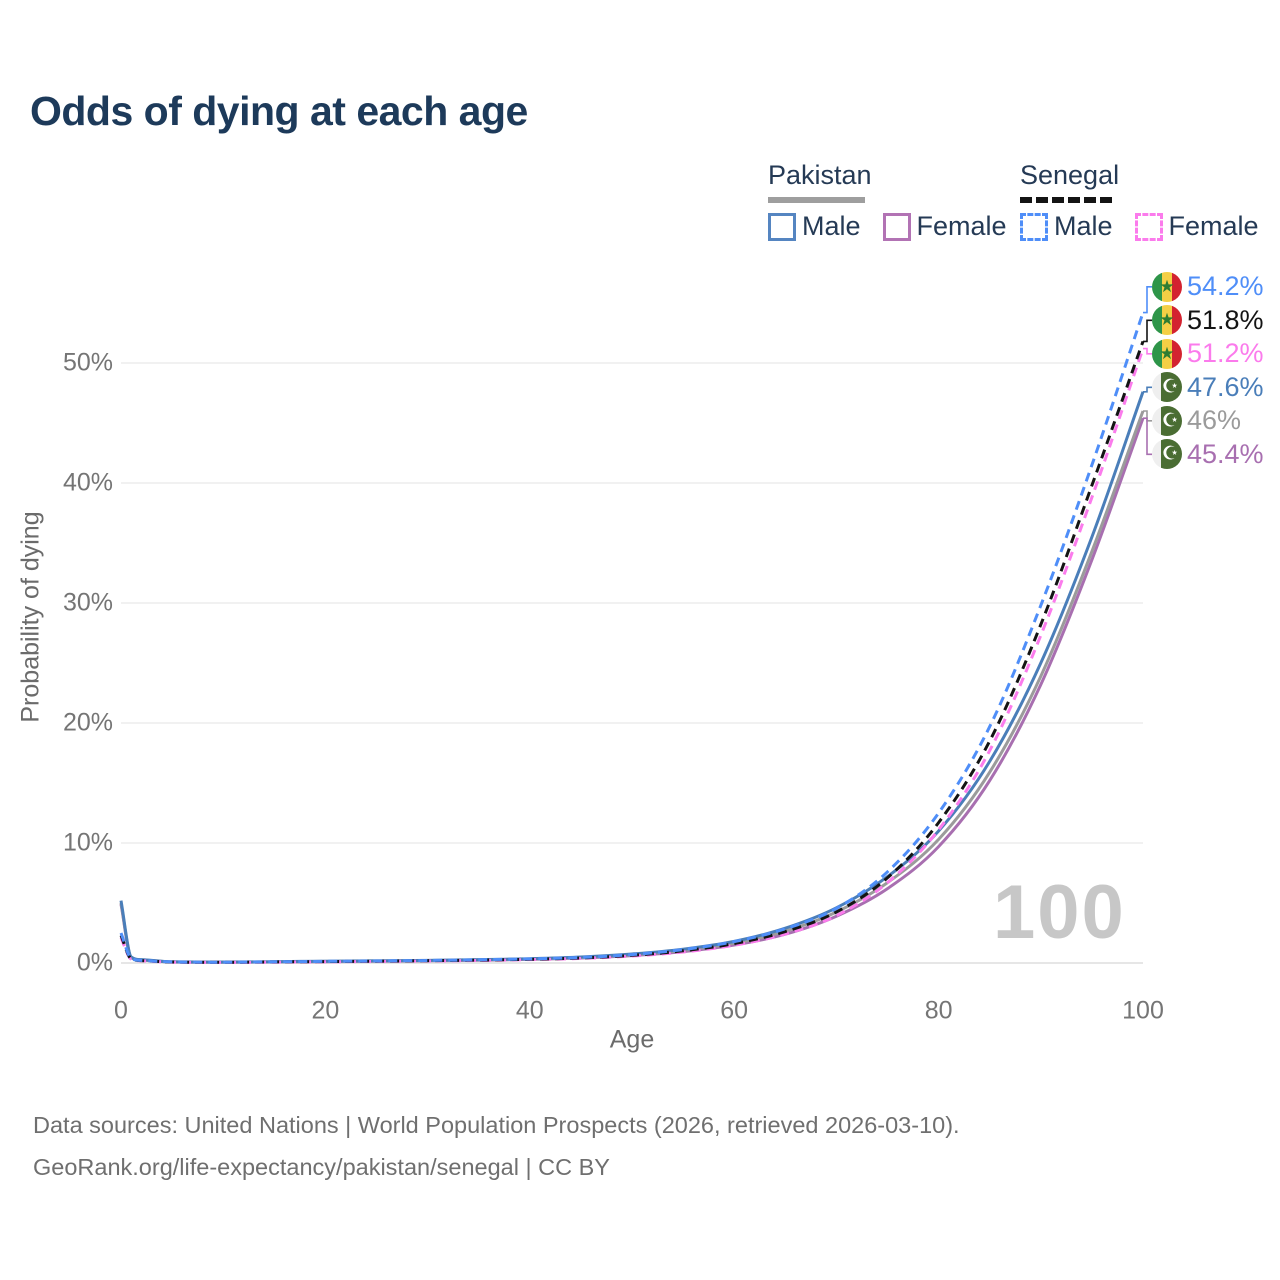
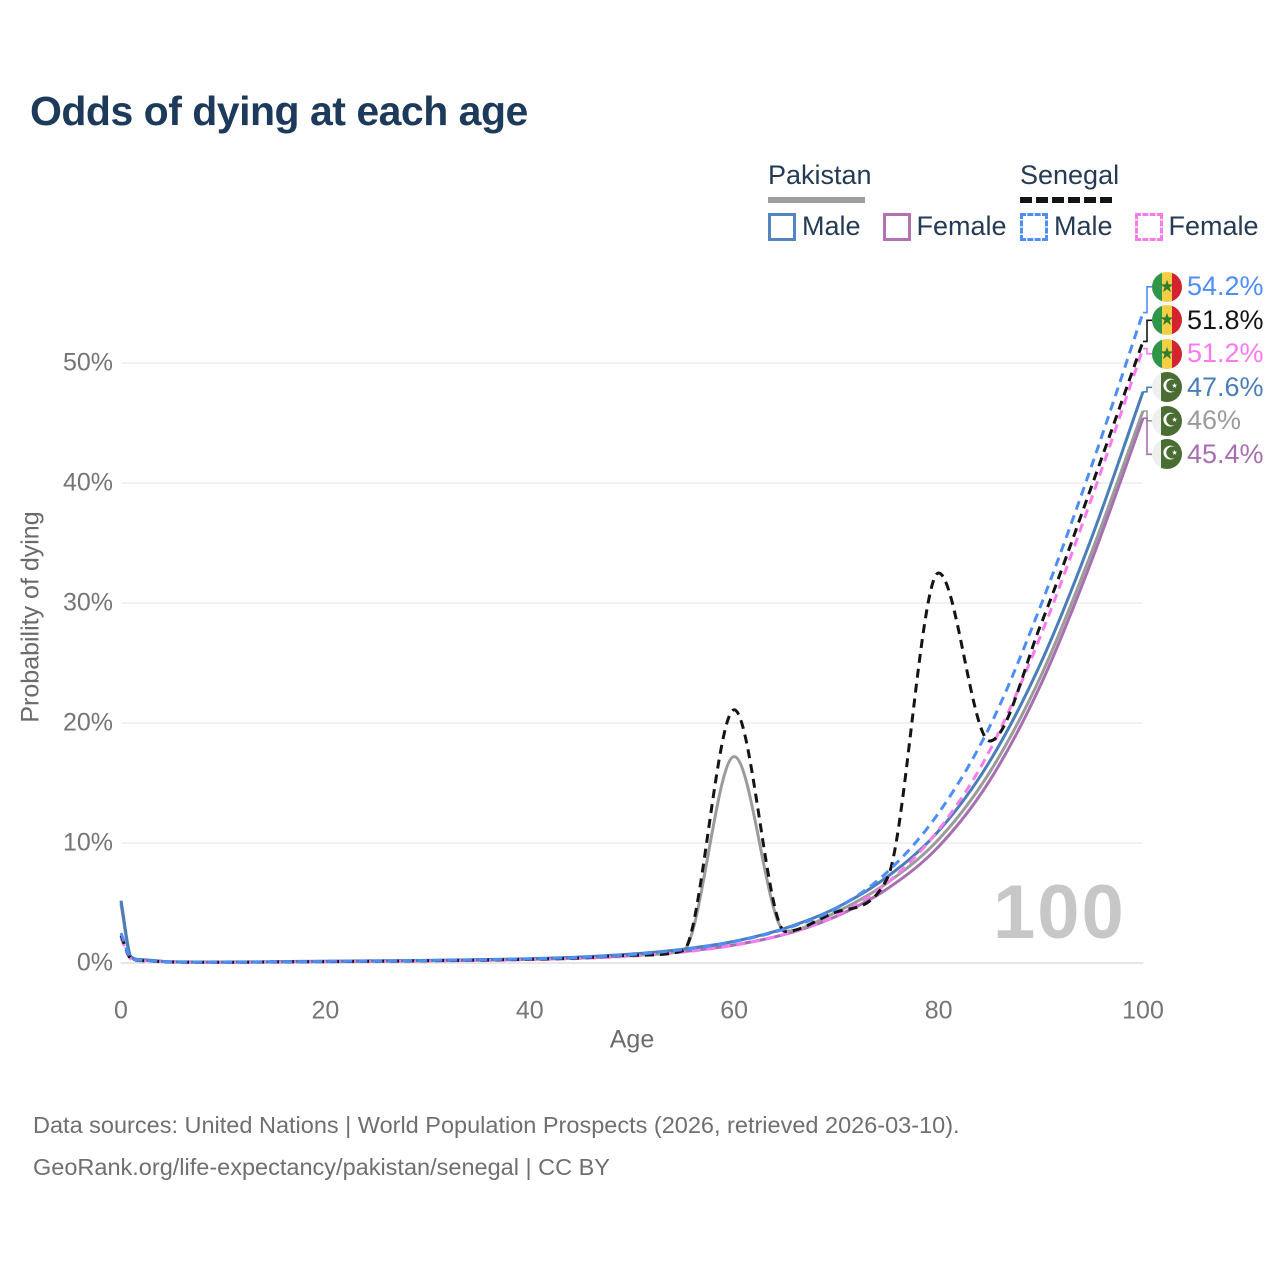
Pakistan/60: 1.6% -> 17.2%
Senegal/60: 1.6% -> 21.1%
Senegal/80: 11.7% -> 32.5%
